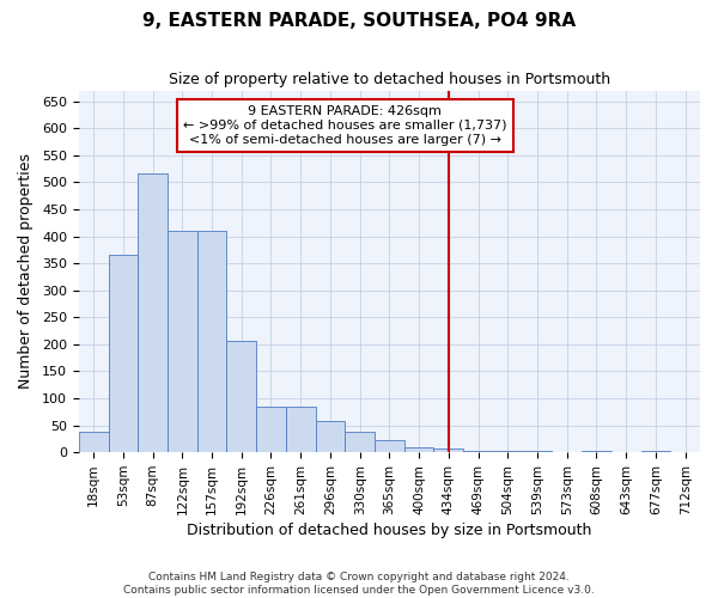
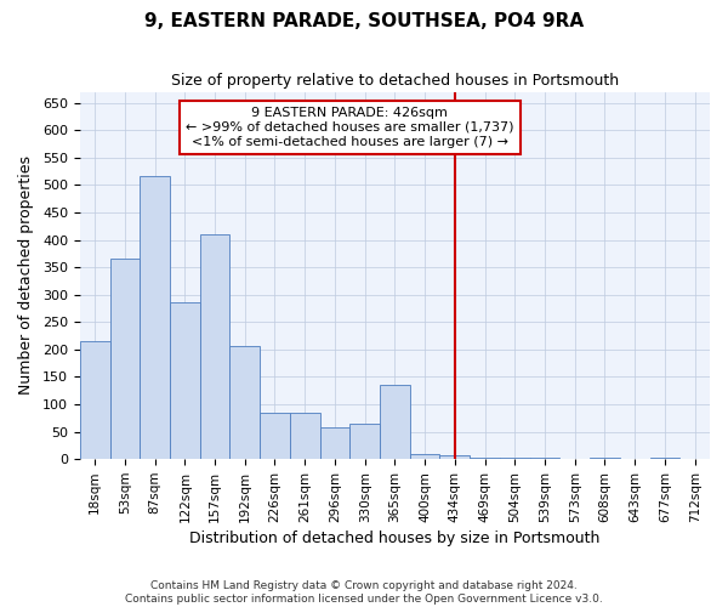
18sqm: 37 -> 215
122sqm: 411 -> 285
330sqm: 37 -> 65
365sqm: 22 -> 135
